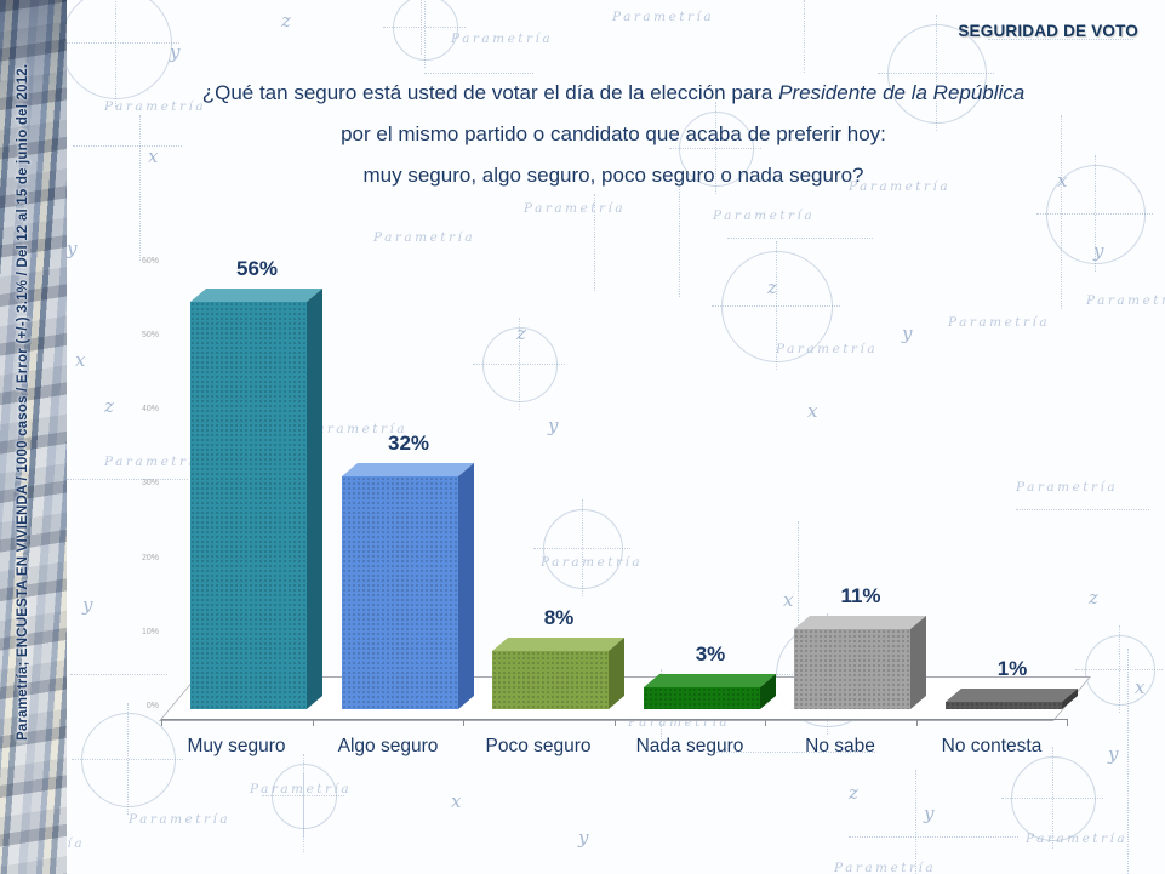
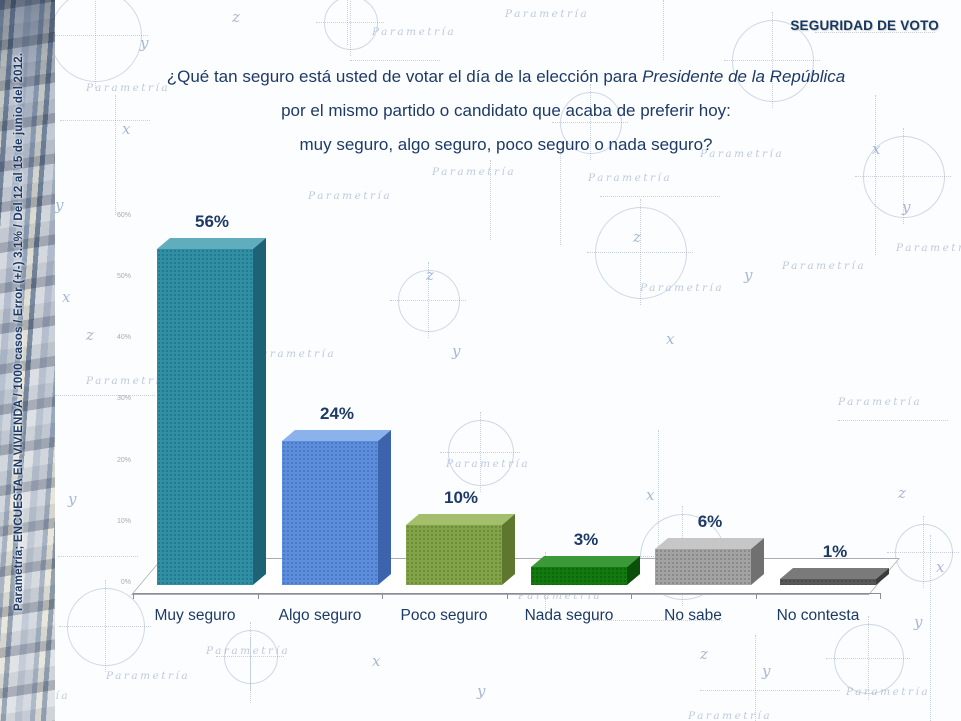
Algo seguro: 32% -> 24%
Poco seguro: 8% -> 10%
No sabe: 11% -> 6%
